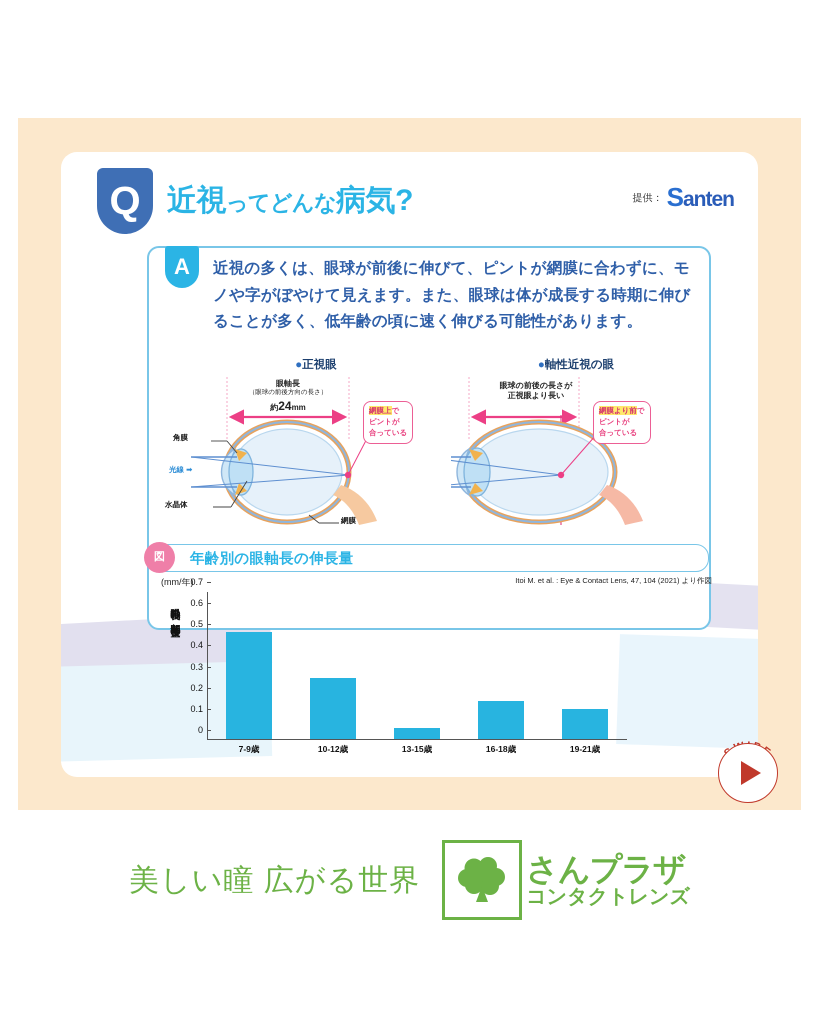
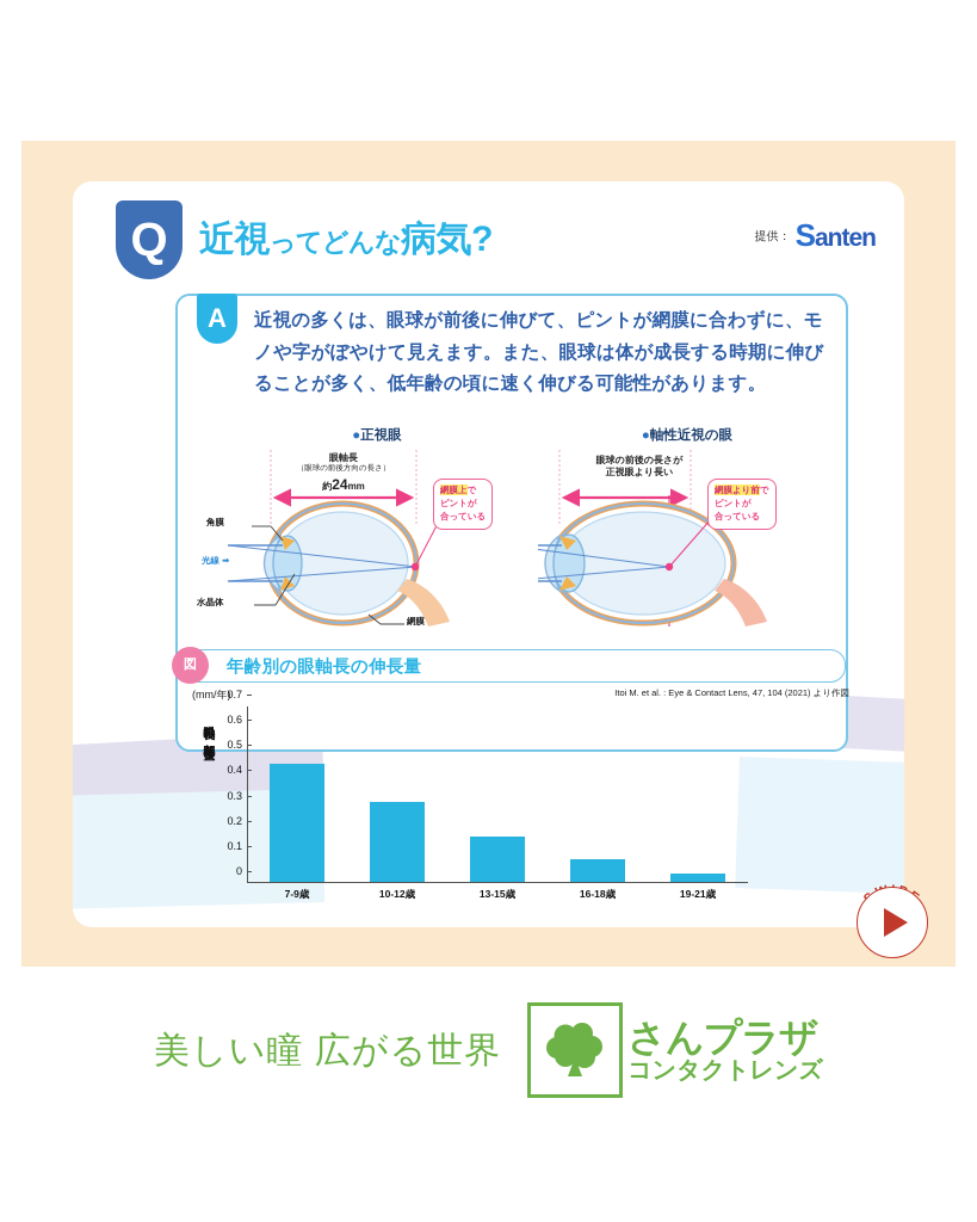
7-9歳: 0.51 -> 0.47
10-12歳: 0.29 -> 0.32
13-15歳: 0.05 -> 0.18
16-18歳: 0.18 -> 0.09
19-21歳: 0.14 -> 0.03
